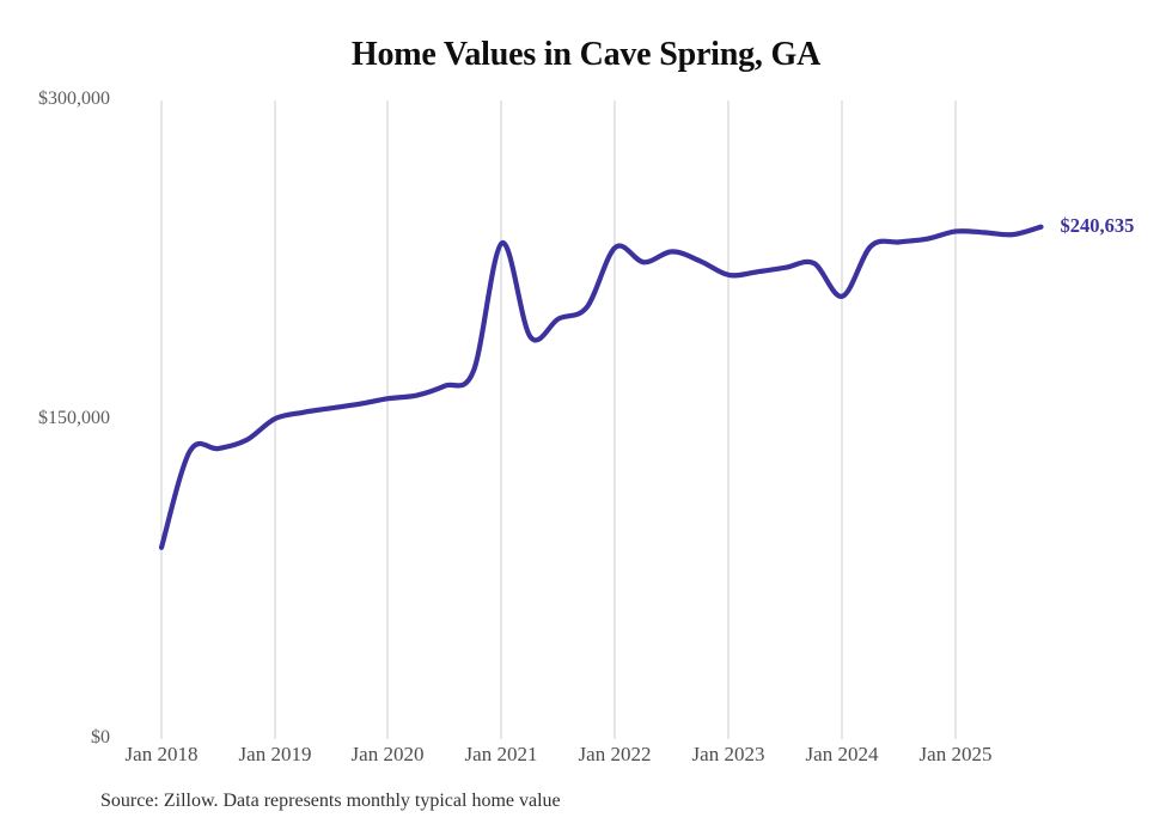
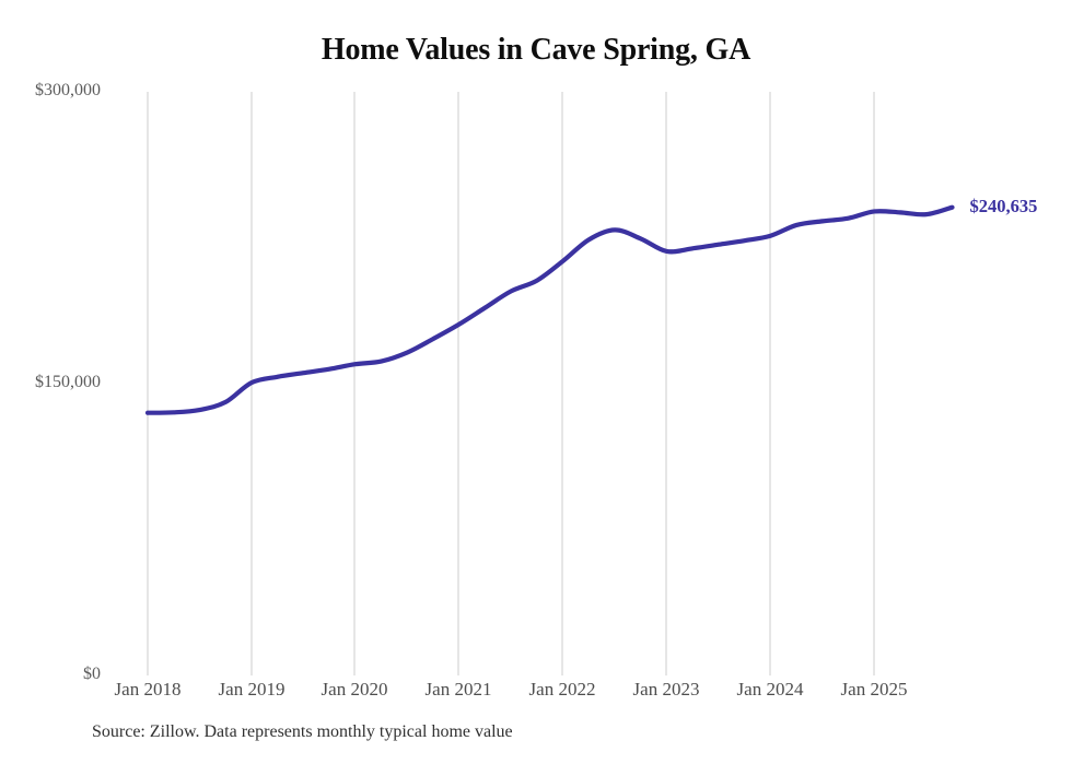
Jan 2018: $90000 -> $135000
Jan 2021: $233000 -> $180000
Jan 2022: $231000 -> $213000
Jan 2024: $208000 -> $226000
